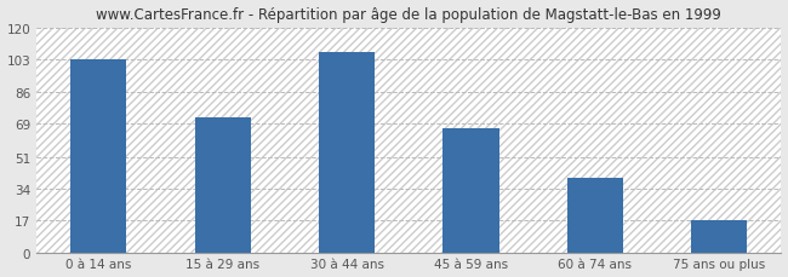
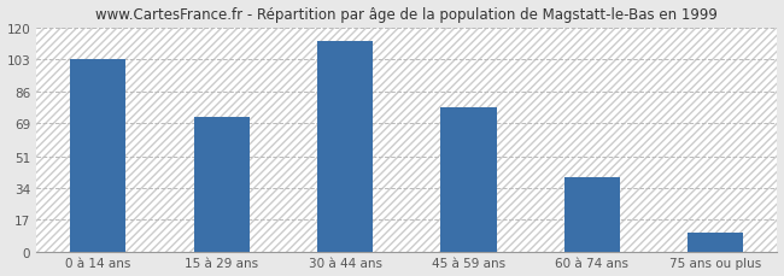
30 à 44 ans: 107 -> 113
45 à 59 ans: 66 -> 77
75 ans ou plus: 17 -> 10
